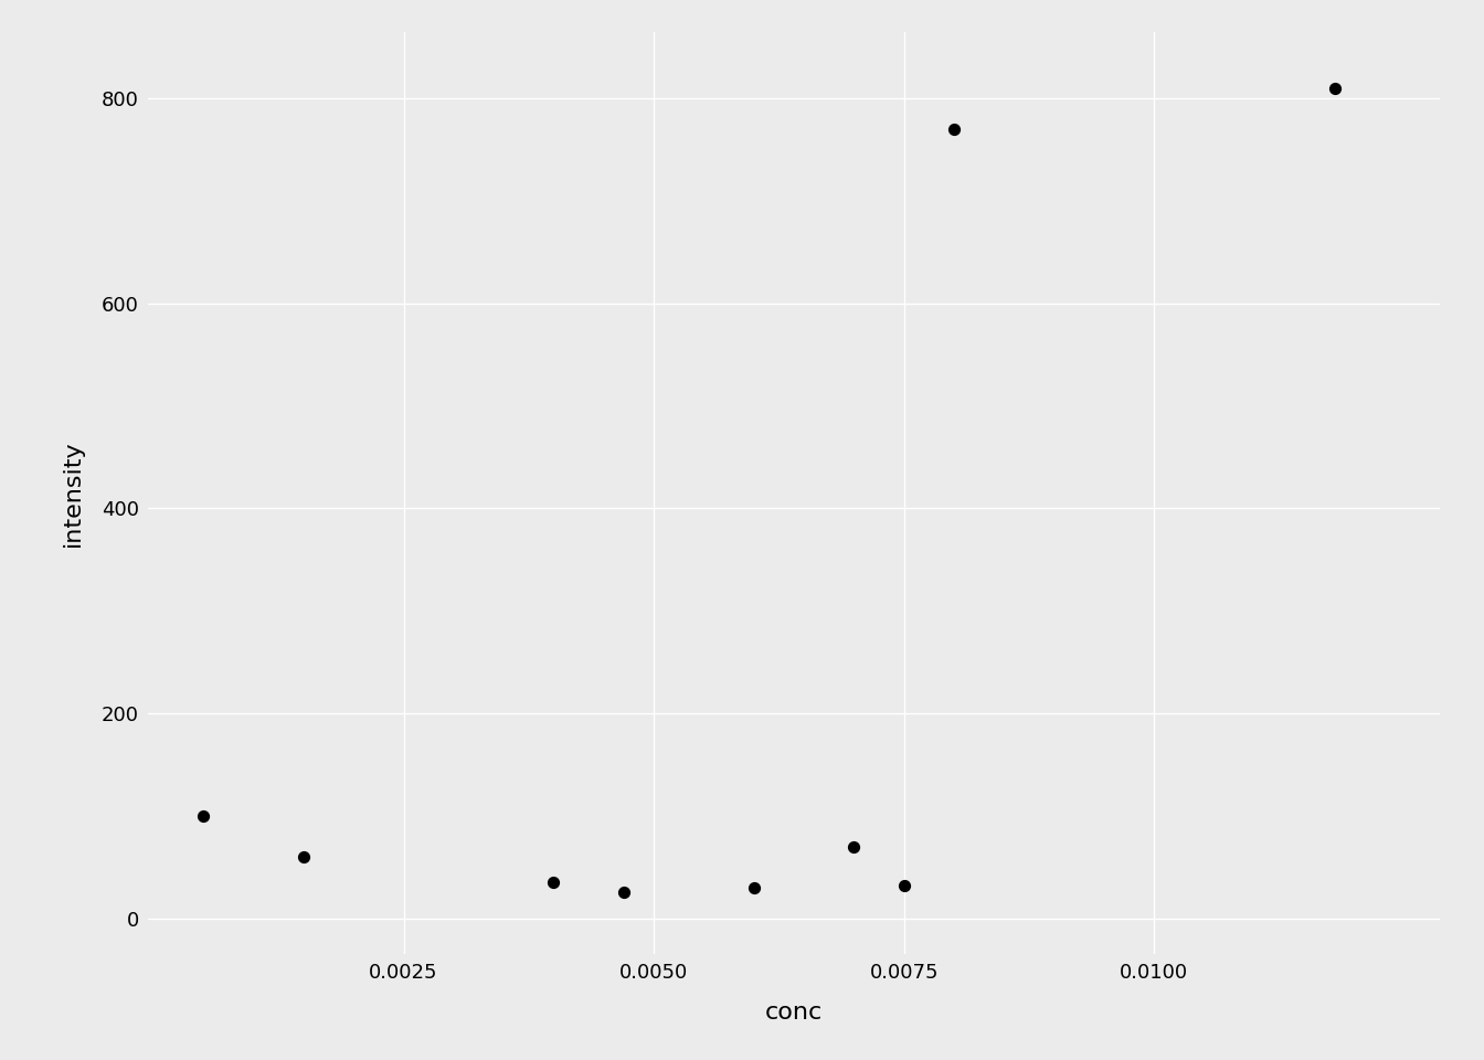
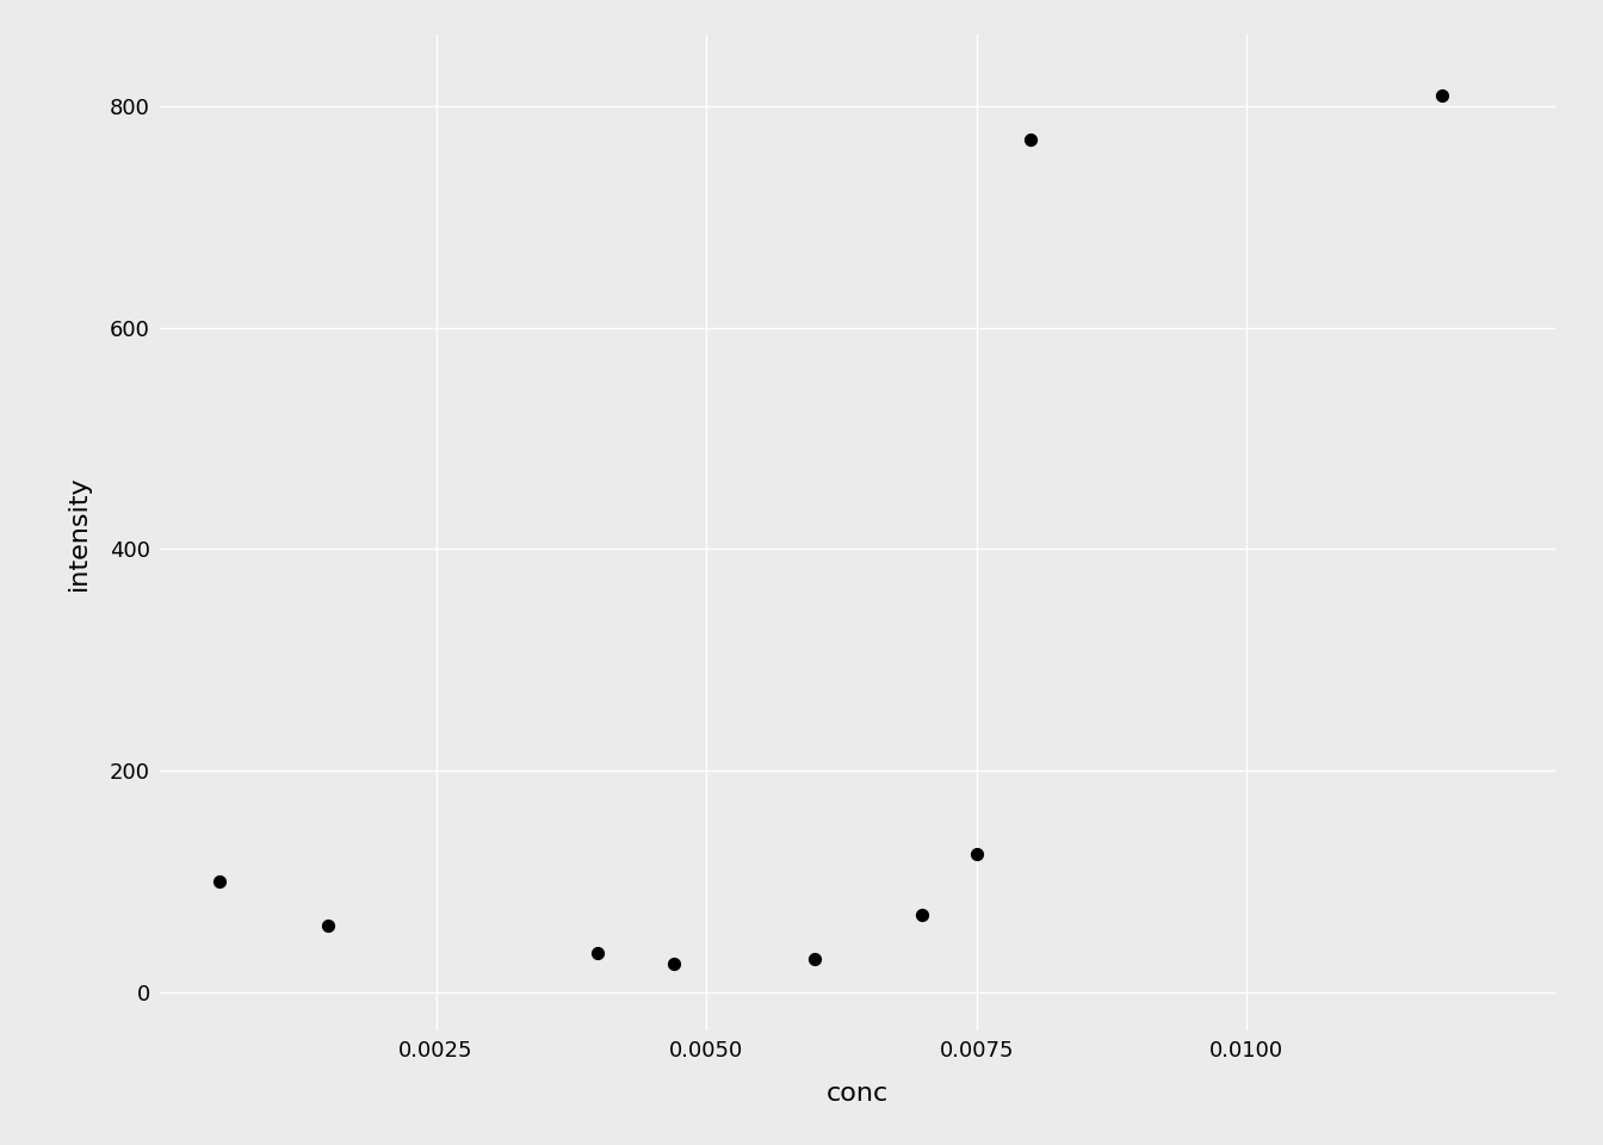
0.0075: 32 -> 125
